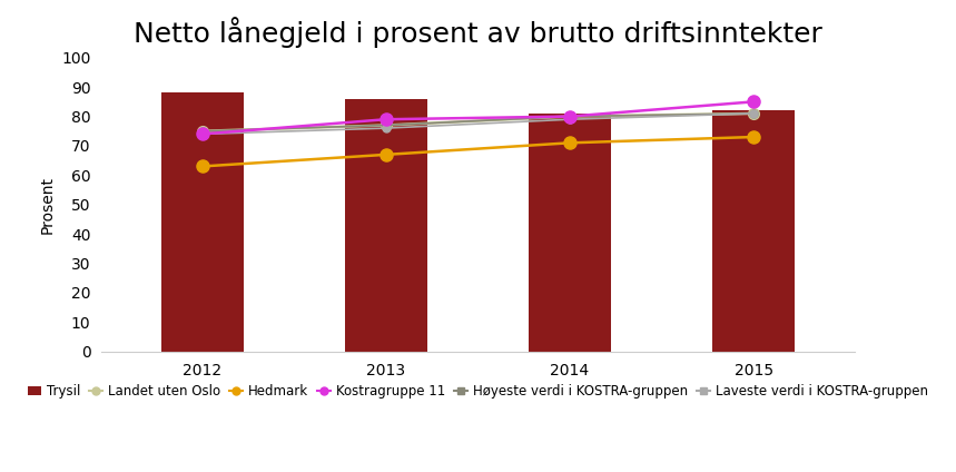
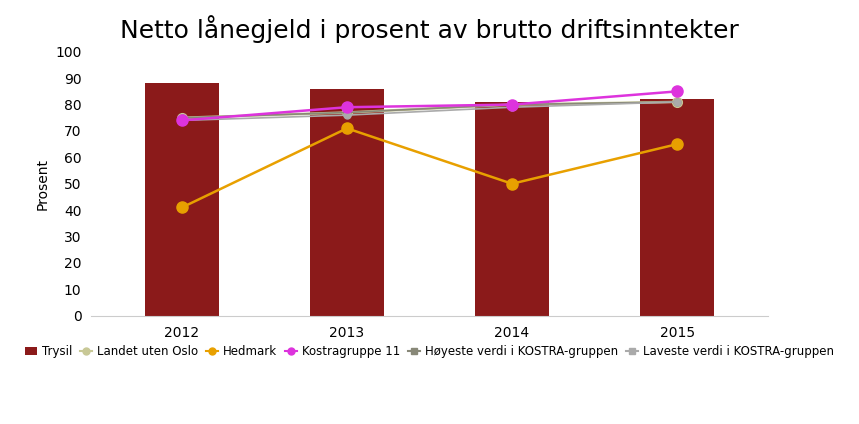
Hedmark/2012: 63 -> 41
Hedmark/2013: 67 -> 71
Hedmark/2014: 71 -> 50
Hedmark/2015: 73 -> 65
